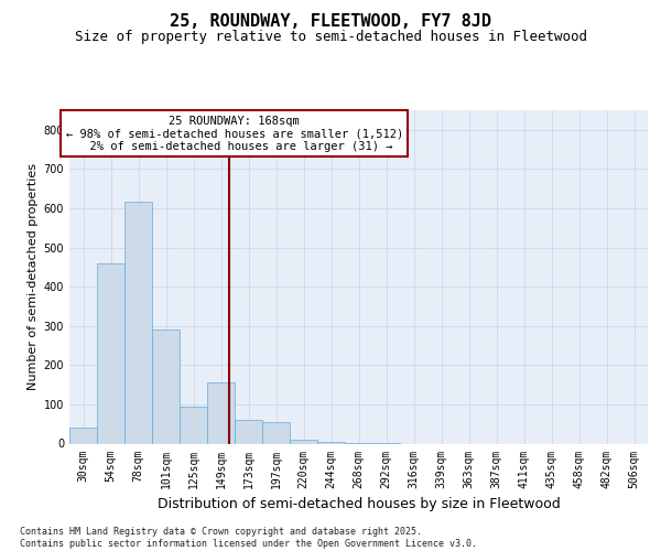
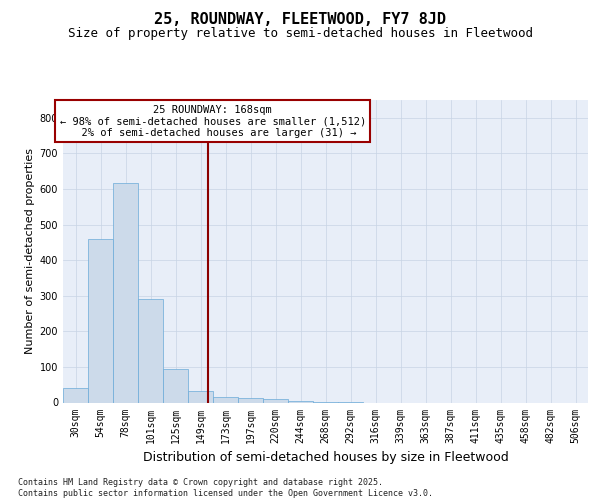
149sqm: 155 -> 33
173sqm: 60 -> 15
197sqm: 55 -> 13
